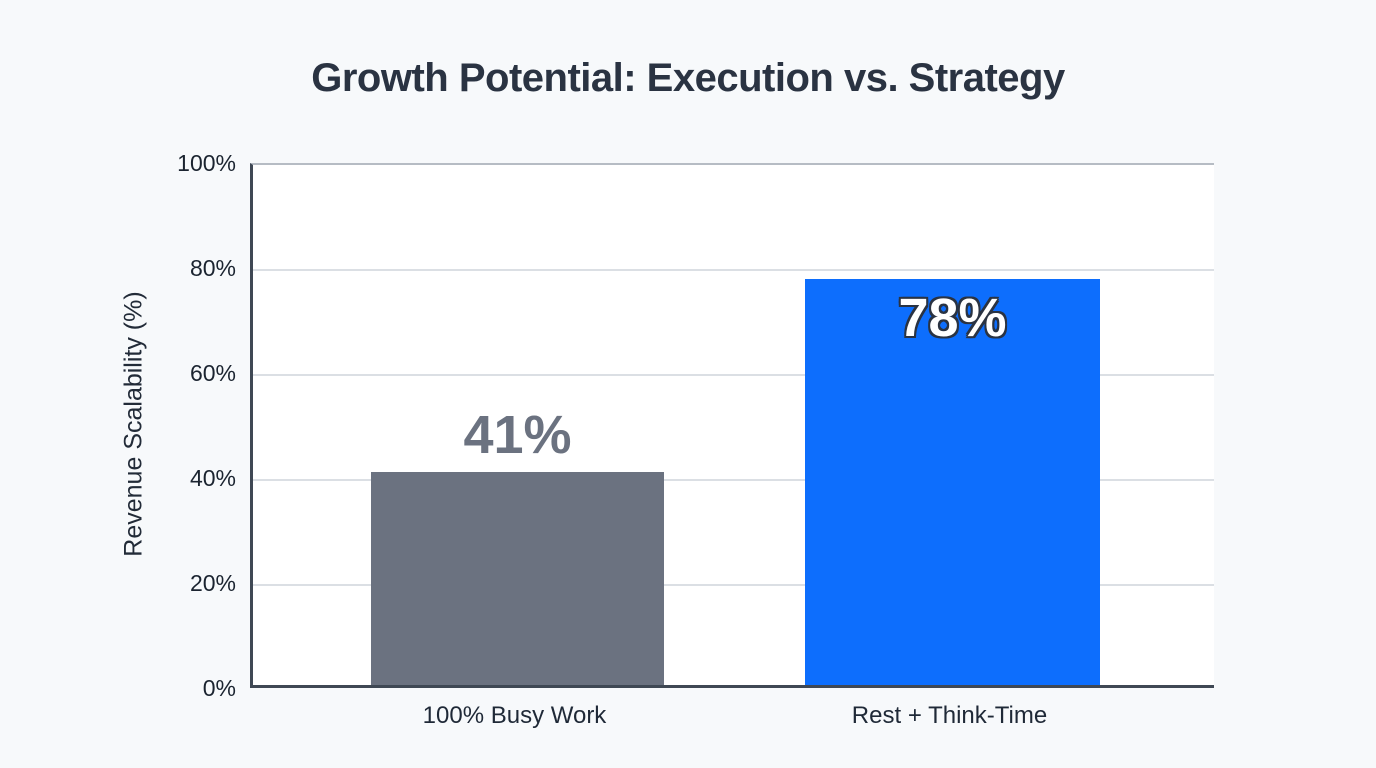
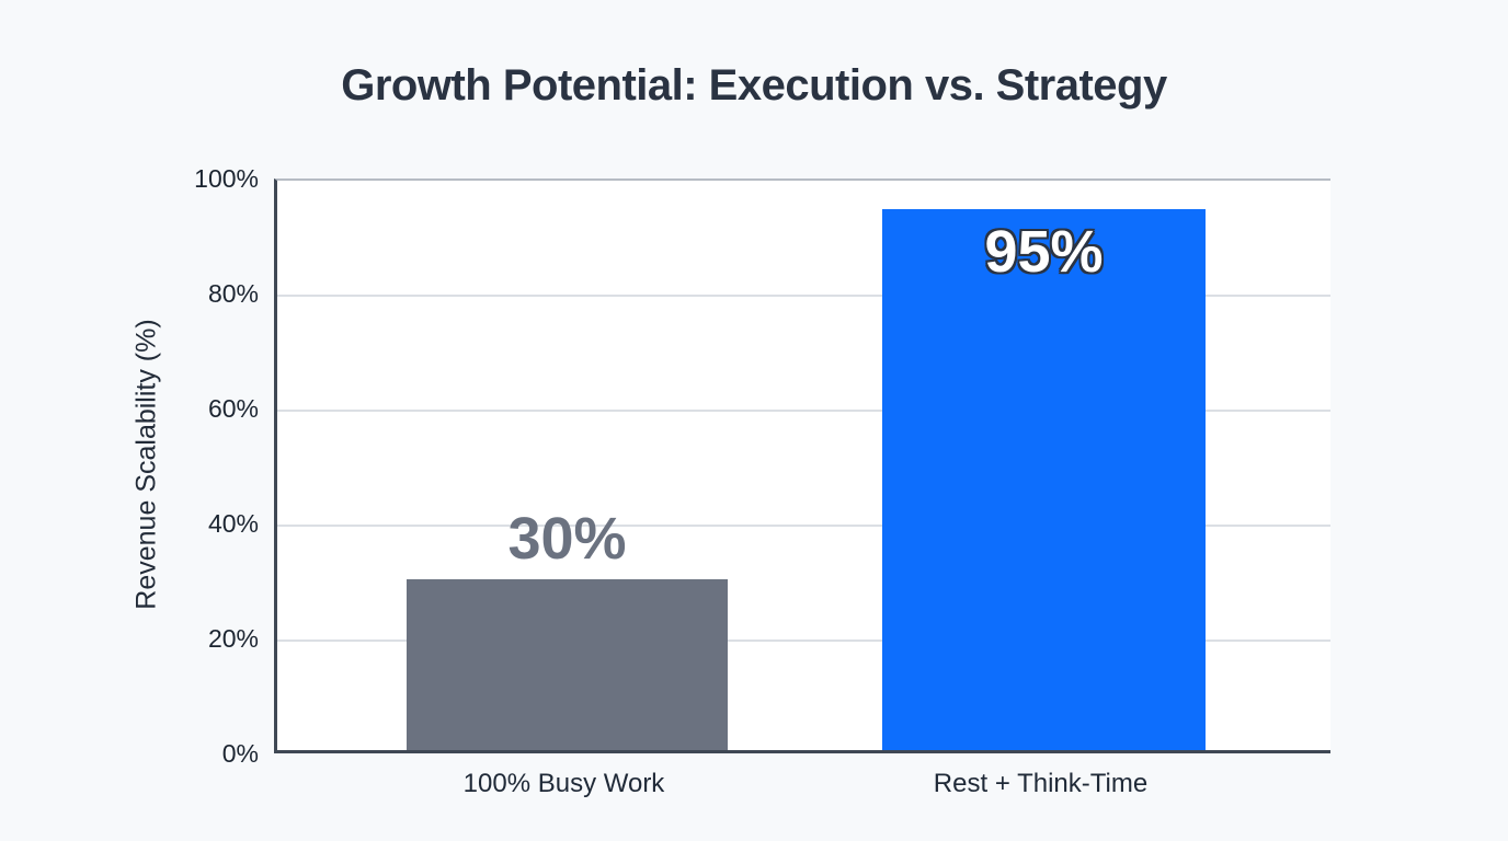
100% Busy Work: 41% -> 30%
Rest + Think-Time: 78% -> 95%
